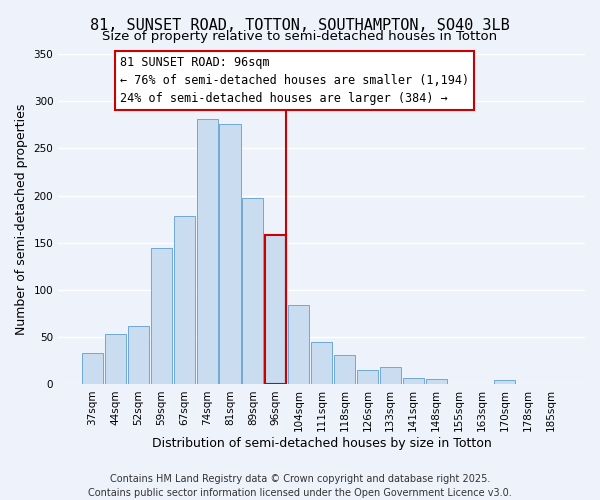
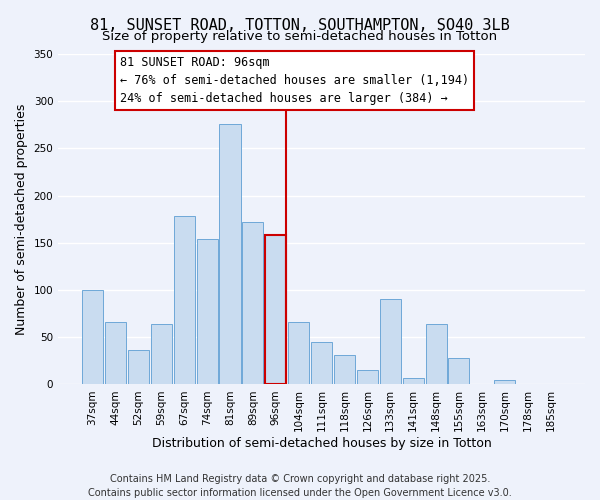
37sqm: 33 -> 100
44sqm: 53 -> 66
52sqm: 62 -> 36
59sqm: 145 -> 64
74sqm: 281 -> 154
89sqm: 197 -> 172
104sqm: 84 -> 66
133sqm: 18 -> 90
148sqm: 6 -> 64
155sqm: 1 -> 28
